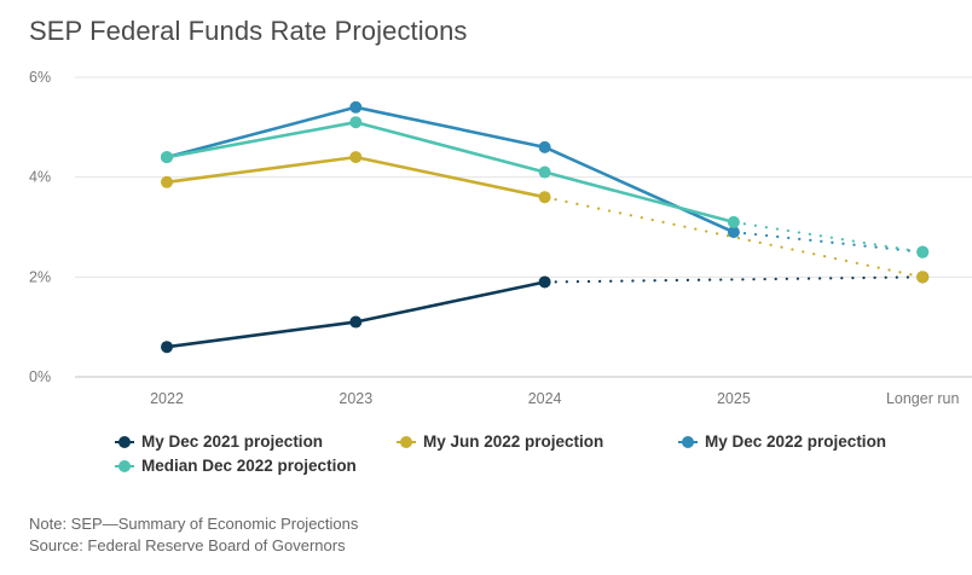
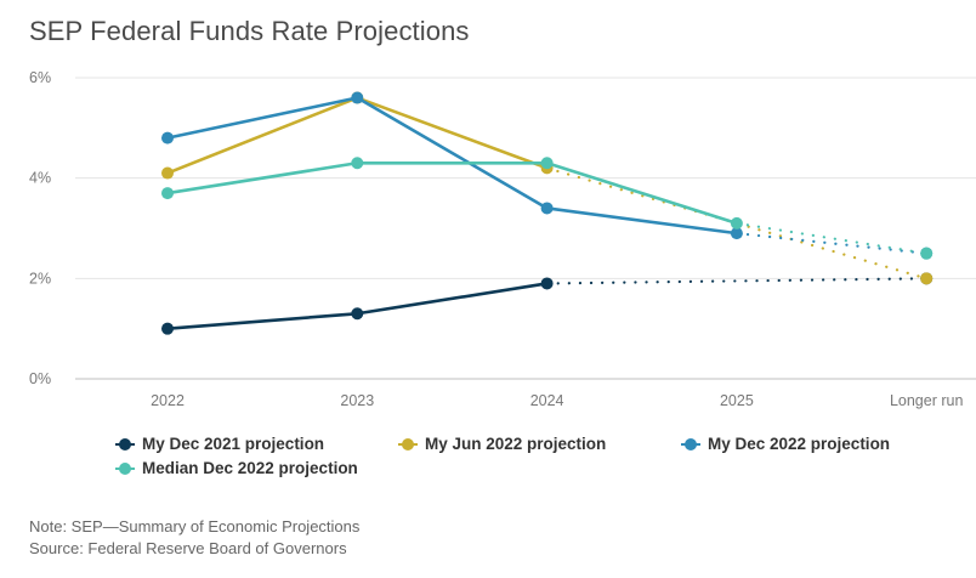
My Dec 2021 projection/2022: 0.6% -> 1.0%
My Jun 2022 projection/2022: 3.9% -> 4.1%
My Dec 2022 projection/2022: 4.4% -> 4.8%
Median Dec 2022 projection/2022: 4.4% -> 3.7%
My Dec 2021 projection/2023: 1.1% -> 1.3%
My Jun 2022 projection/2023: 4.4% -> 5.6%
My Dec 2022 projection/2023: 5.4% -> 5.6%
Median Dec 2022 projection/2023: 5.1% -> 4.3%
My Jun 2022 projection/2024: 3.6% -> 4.2%
My Dec 2022 projection/2024: 4.6% -> 3.4%
Median Dec 2022 projection/2024: 4.1% -> 4.3%
